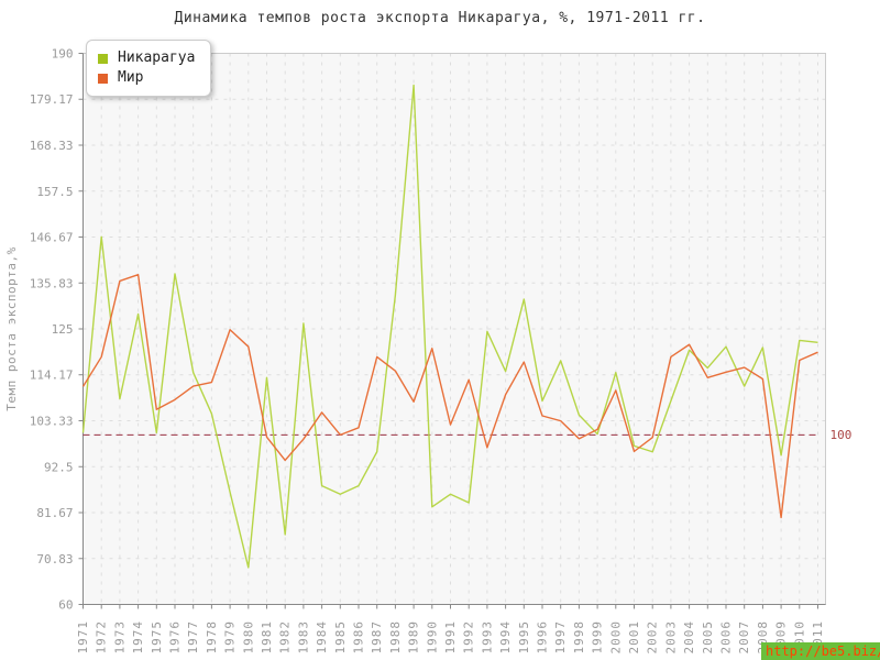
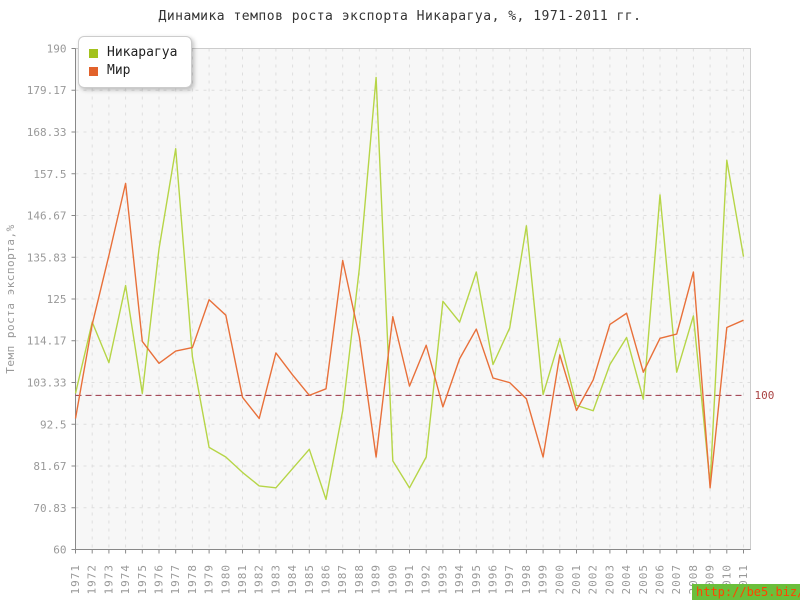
Мир/1971: 111 -> 94
Никарагуа/1972: 147 -> 119
Мир/1974: 138 -> 155
Мир/1975: 106 -> 114
Никарагуа/1977: 115 -> 164
Никарагуа/1978: 105 -> 110
Никарагуа/1980: 69 -> 84
Никарагуа/1981: 114 -> 80
Никарагуа/1983: 126 -> 76
Мир/1983: 99 -> 111
Никарагуа/1984: 88 -> 81
Никарагуа/1986: 88 -> 73
Мир/1987: 118 -> 135
Мир/1989: 108 -> 84
Никарагуа/1991: 86 -> 76
Никарагуа/1994: 115 -> 119
Никарагуа/1998: 105 -> 144
Мир/1999: 101 -> 84
Мир/2002: 99 -> 104
Никарагуа/2004: 120 -> 115
Никарагуа/2005: 116 -> 99
Мир/2005: 114 -> 106
Никарагуа/2006: 121 -> 152
Никарагуа/2007: 112 -> 106
Мир/2008: 113 -> 132
Никарагуа/2009: 95 -> 77
Мир/2009: 80 -> 76
Никарагуа/2010: 122 -> 161
Никарагуа/2011: 122 -> 136
